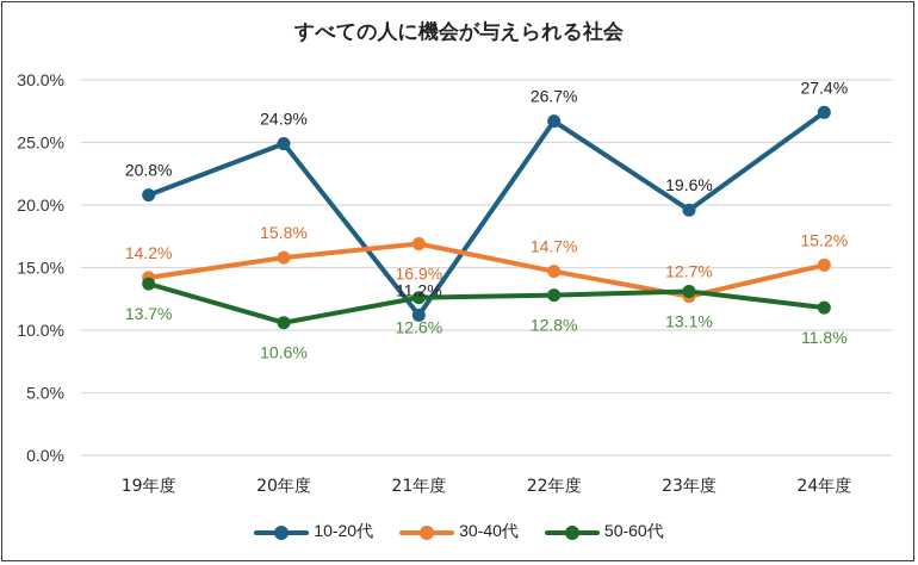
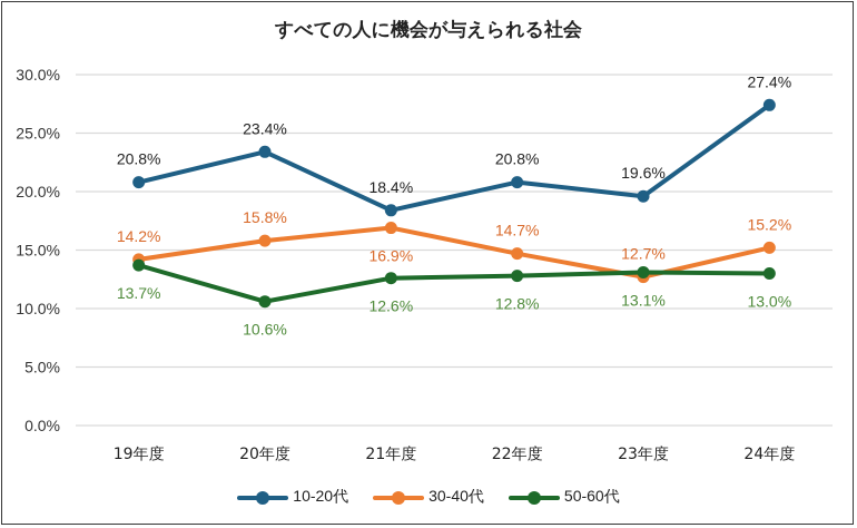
10-20代/20年度: 24.9% -> 23.4%
10-20代/21年度: 11.2% -> 18.4%
10-20代/22年度: 26.7% -> 20.8%
50-60代/24年度: 11.8% -> 13.0%
